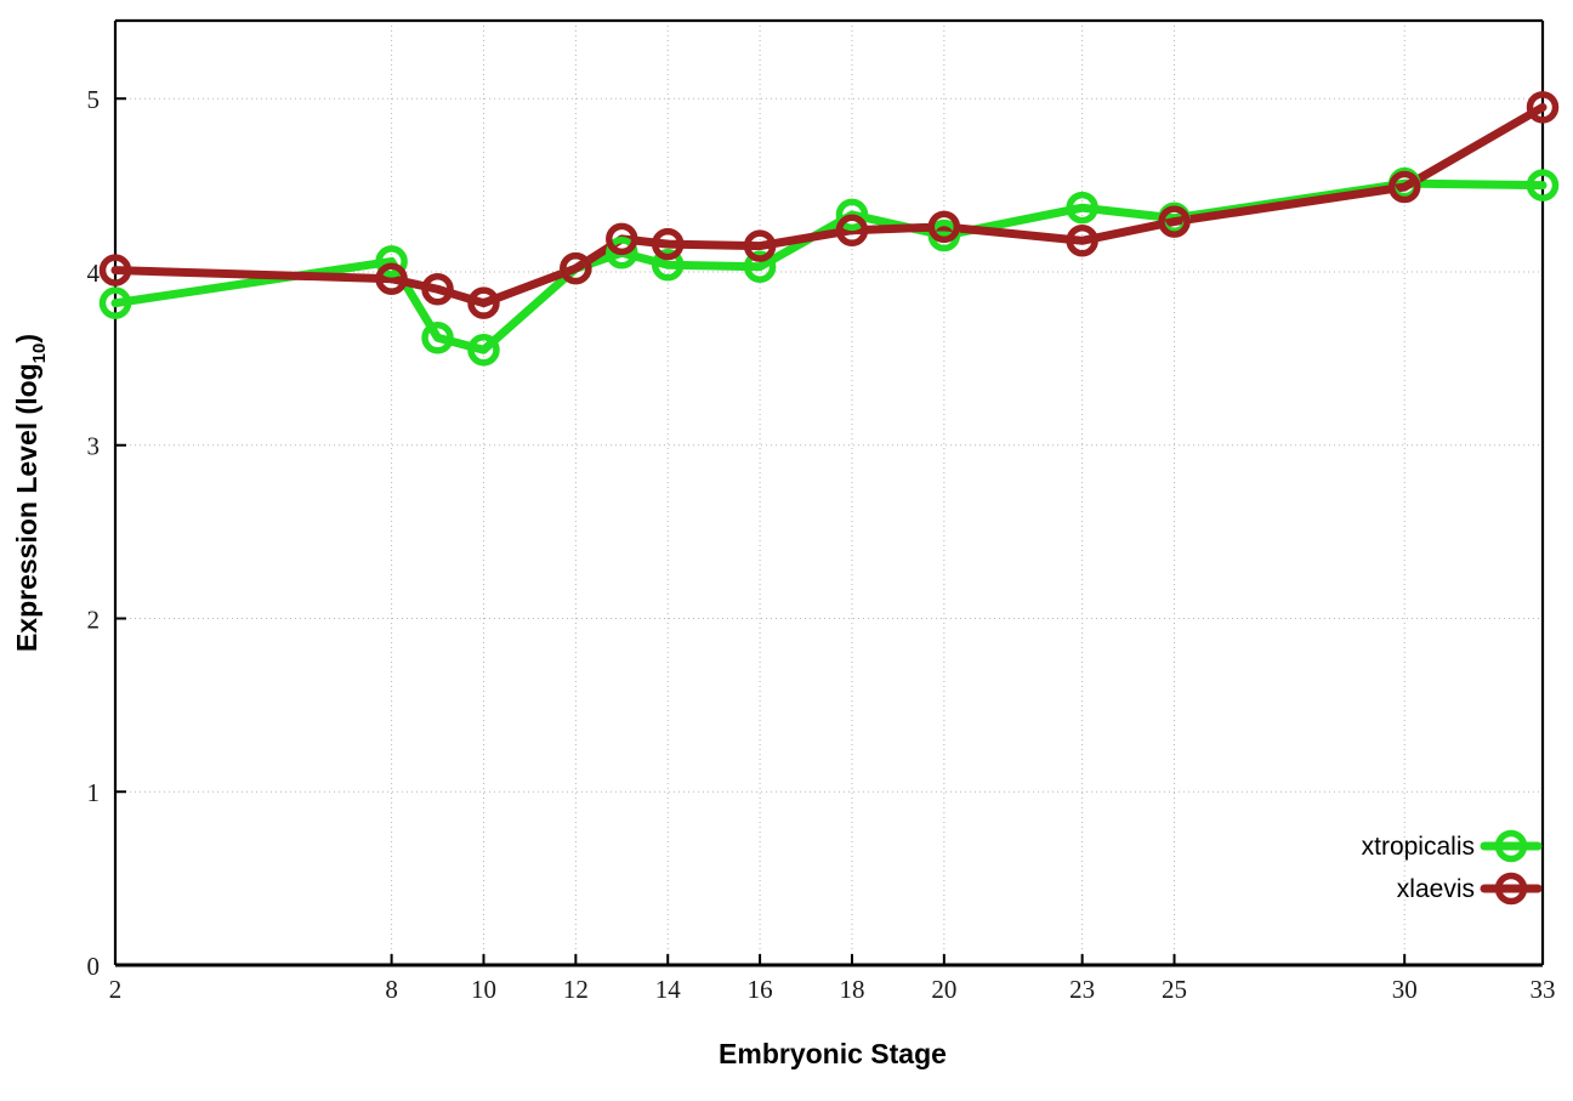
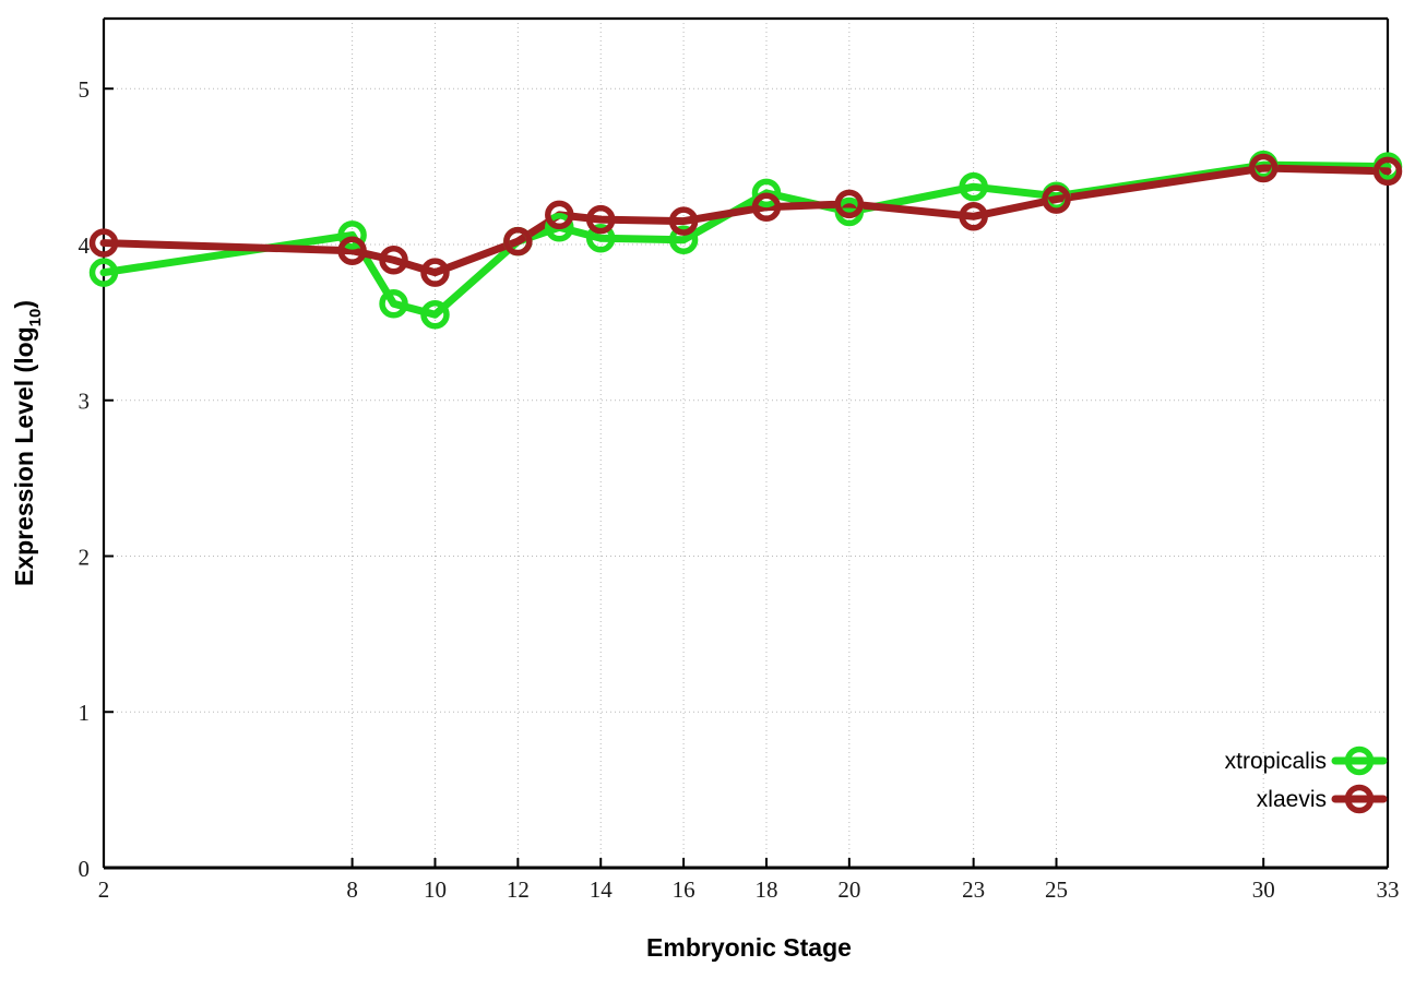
xlaevis/33: 4.95 -> 4.47
